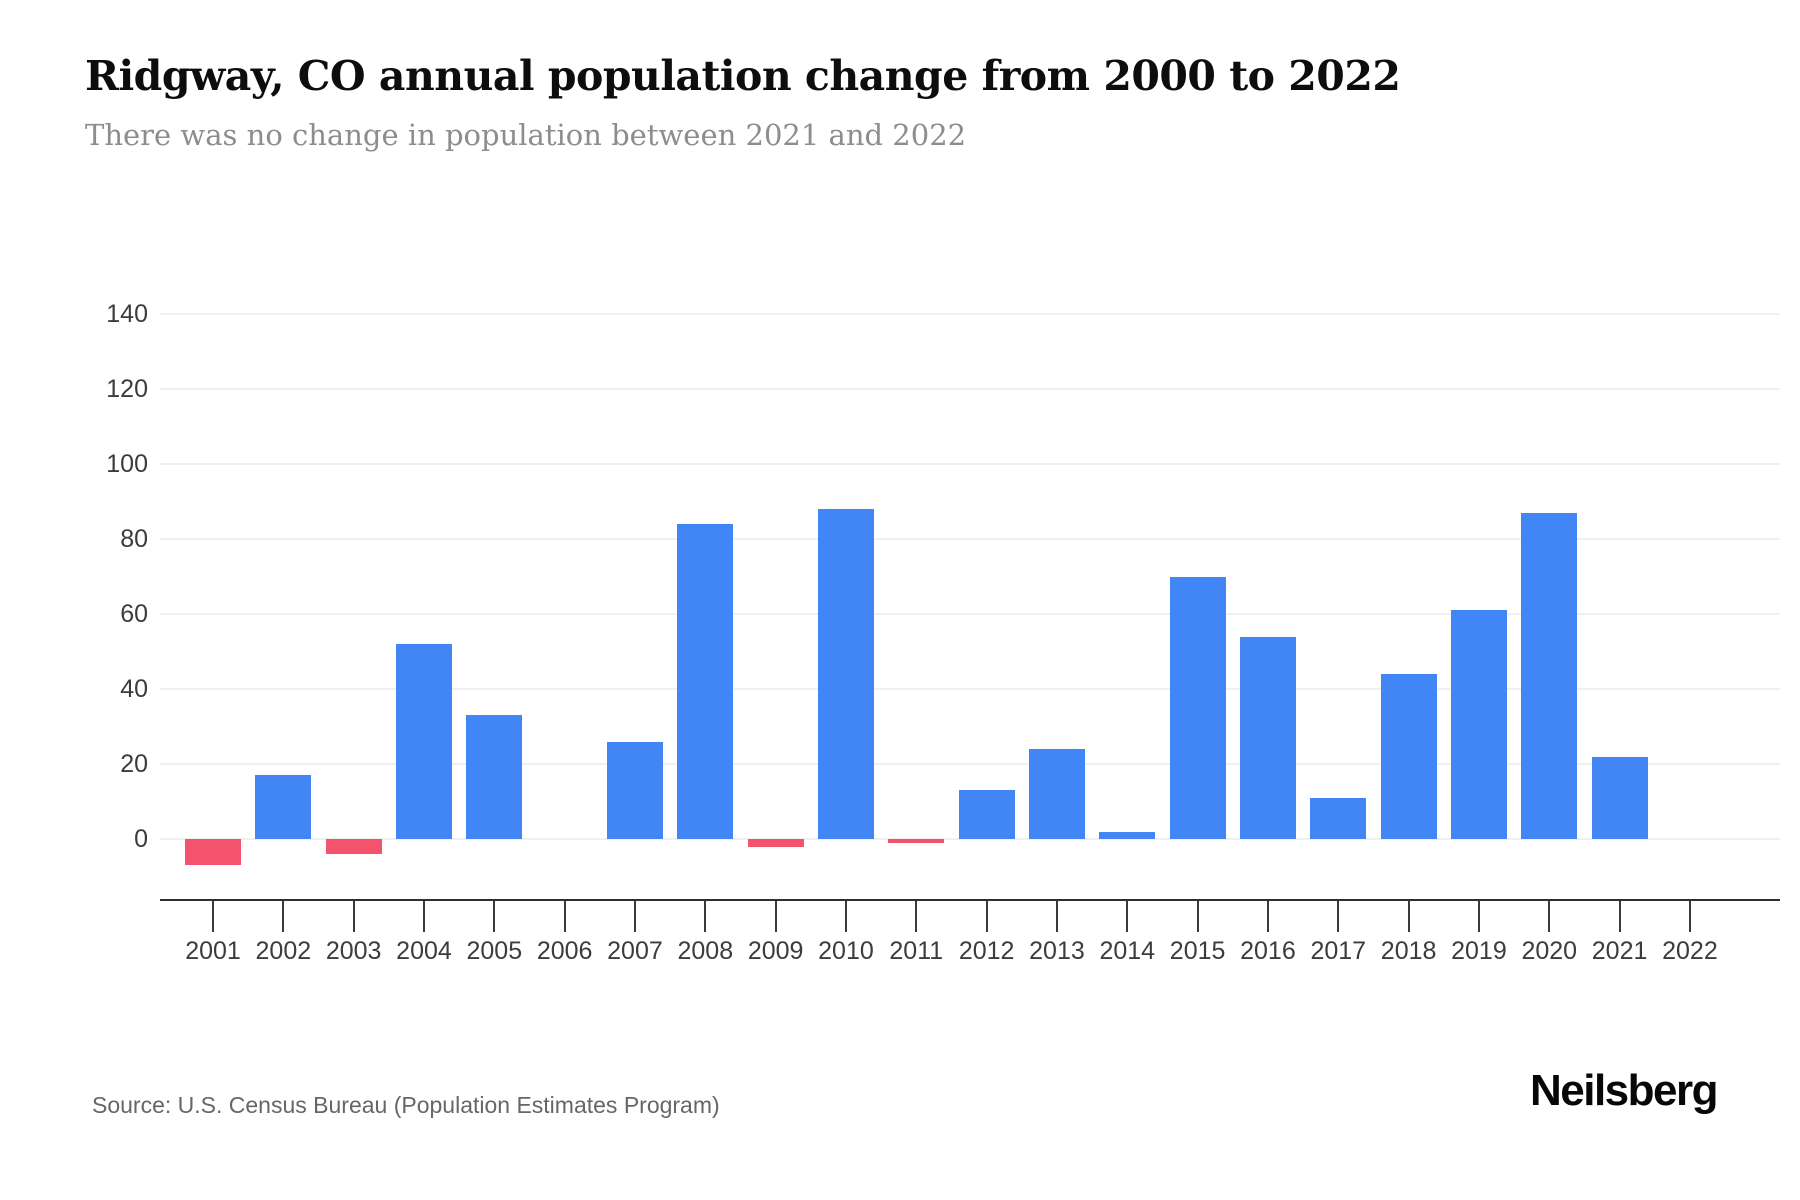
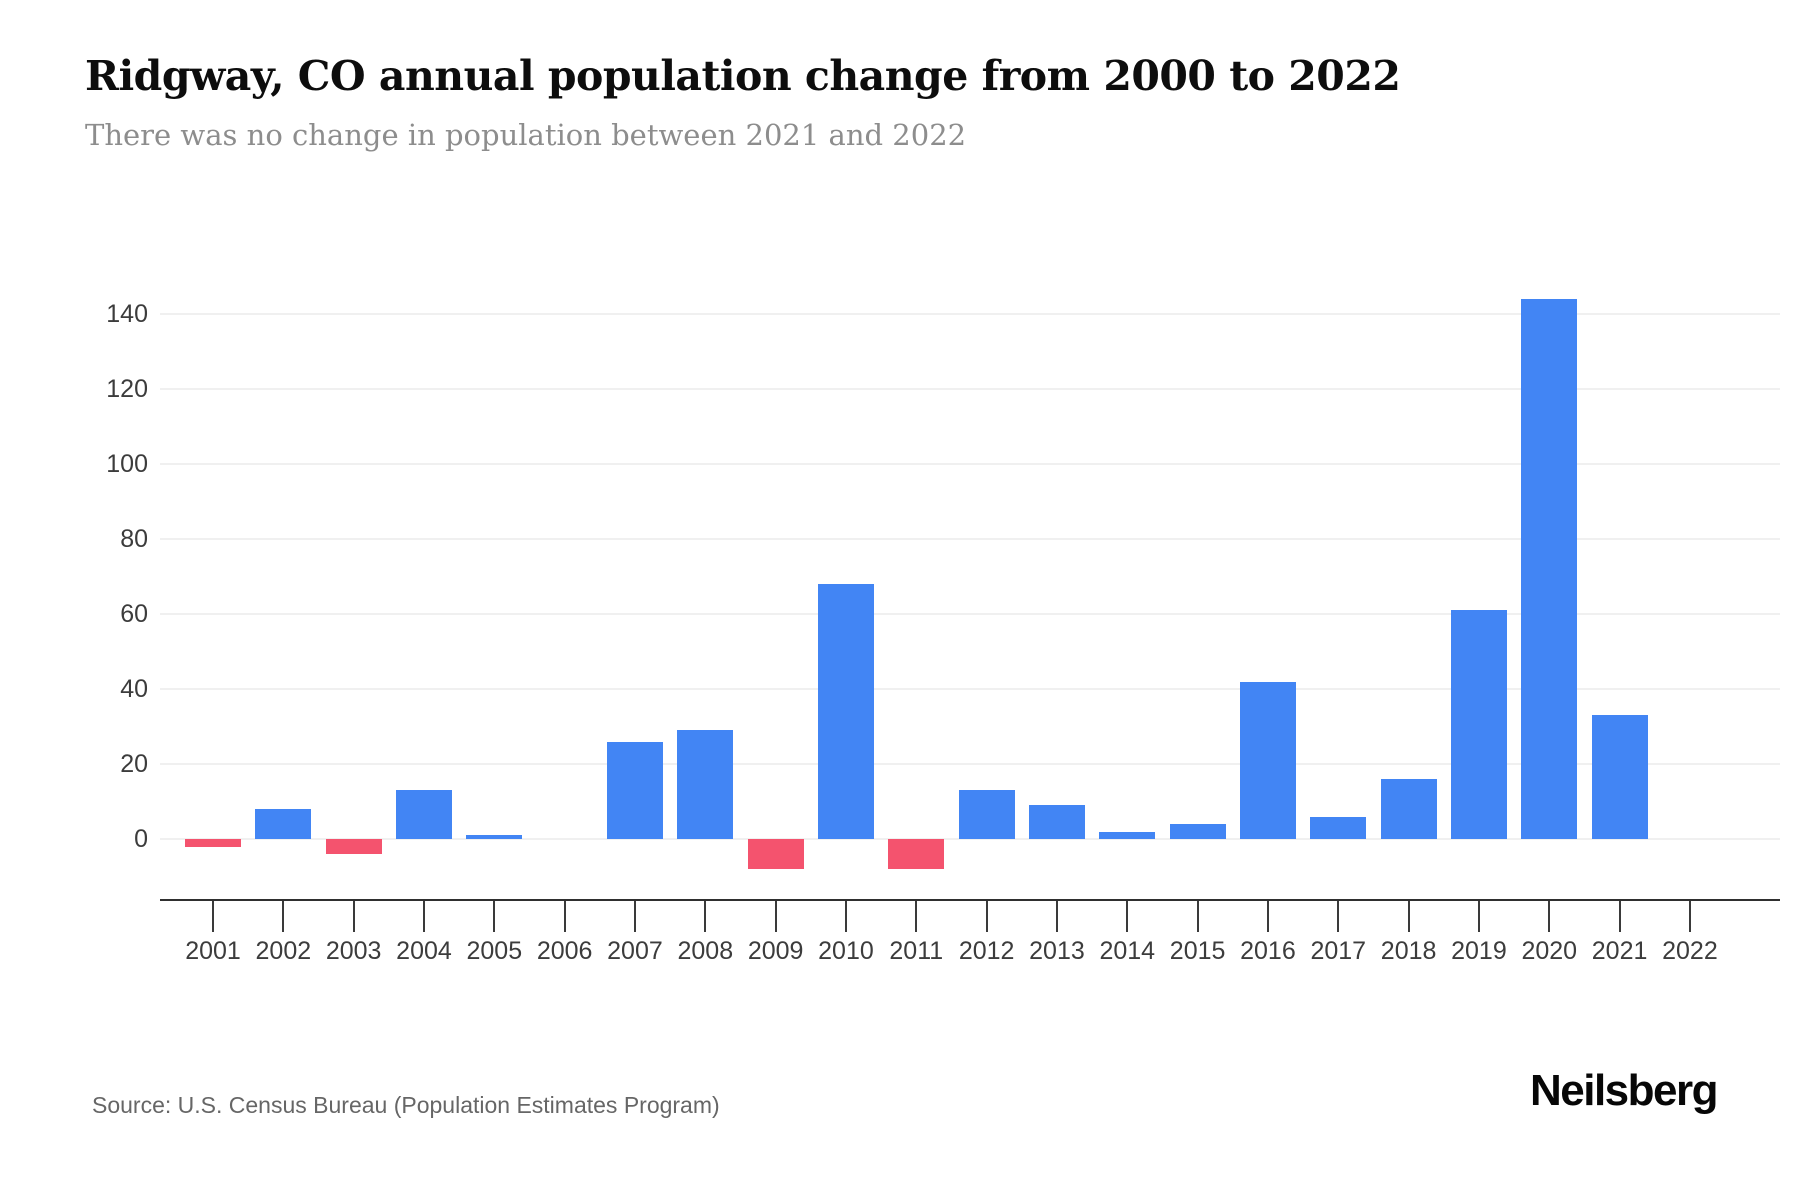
2001: -7 -> -2
2002: 17 -> 8
2004: 52 -> 13
2005: 33 -> 1
2008: 84 -> 29
2009: -2 -> -8
2010: 88 -> 68
2011: -1 -> -8
2013: 24 -> 9
2015: 70 -> 4
2016: 54 -> 42
2017: 11 -> 6
2018: 44 -> 16
2020: 87 -> 144
2021: 22 -> 33
